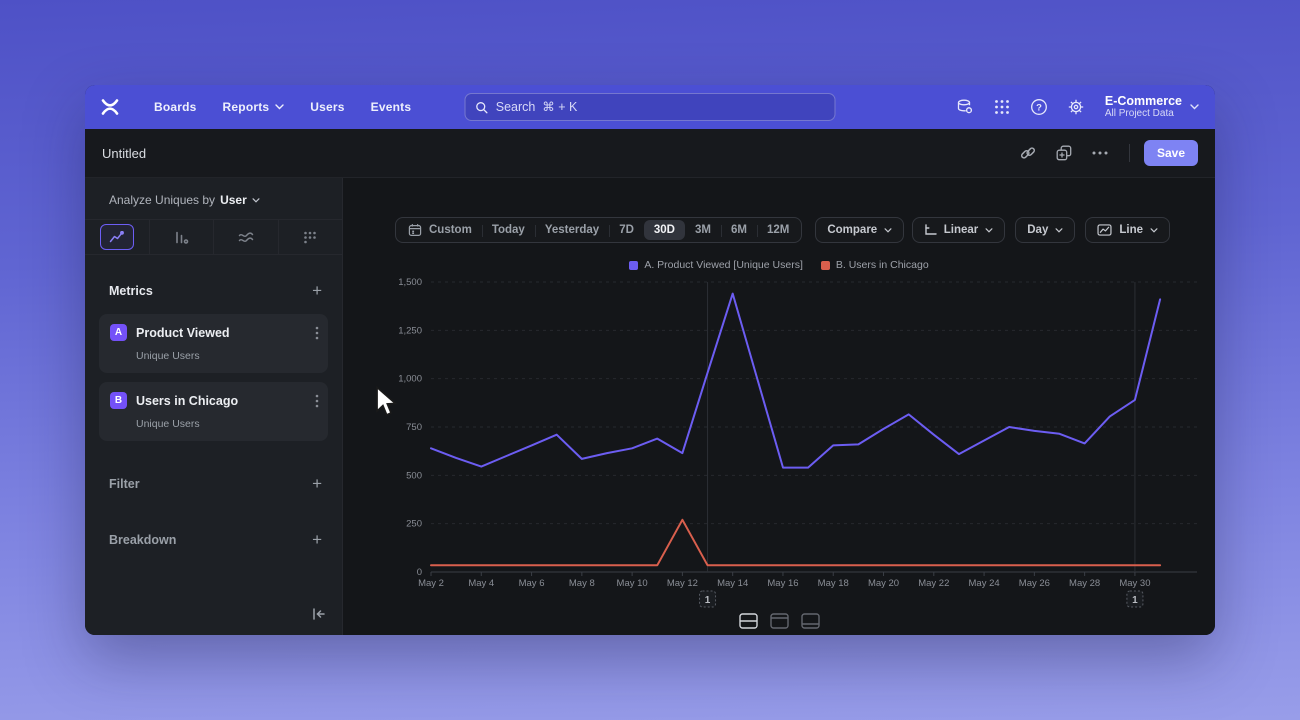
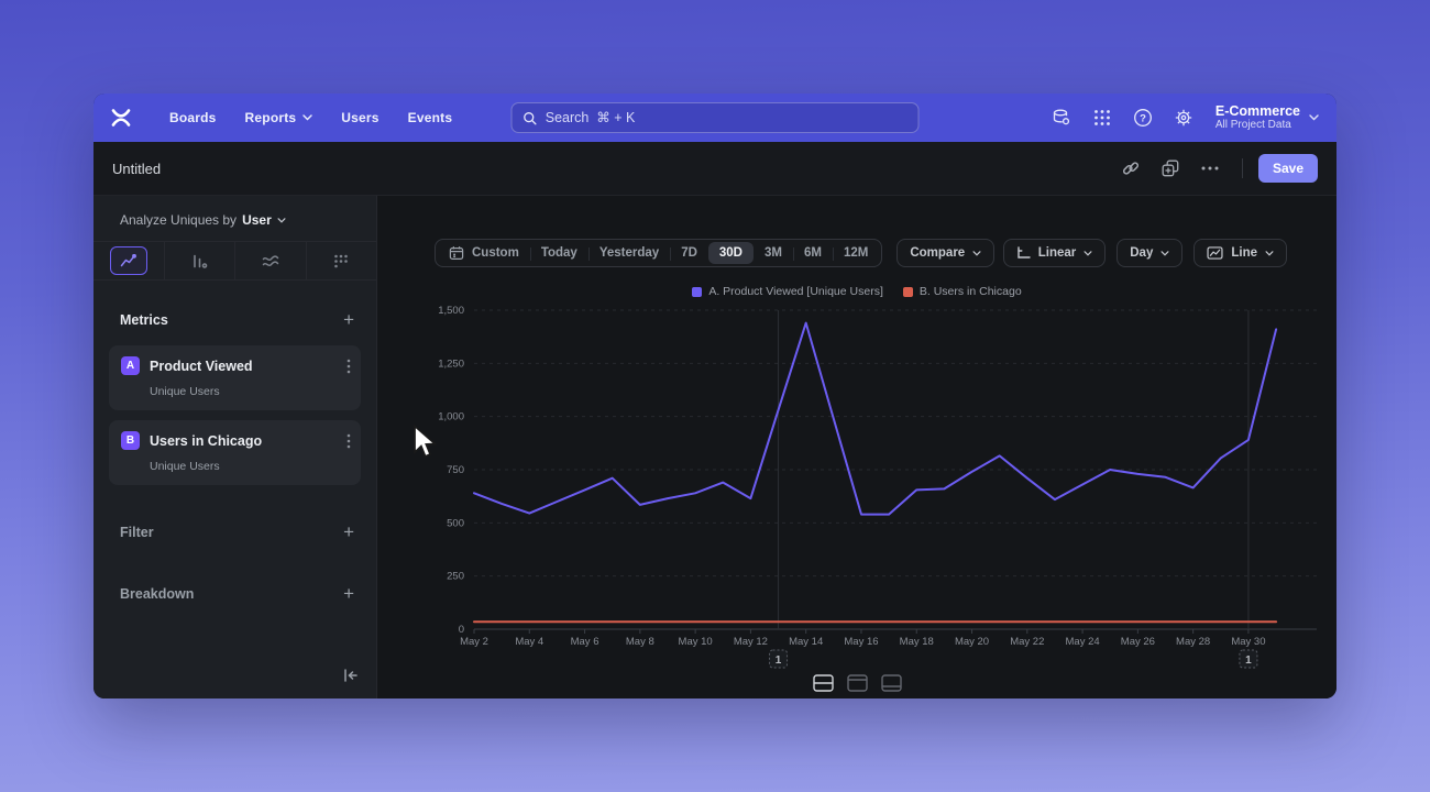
B. Users in Chicago/May 12: 270 -> 40
